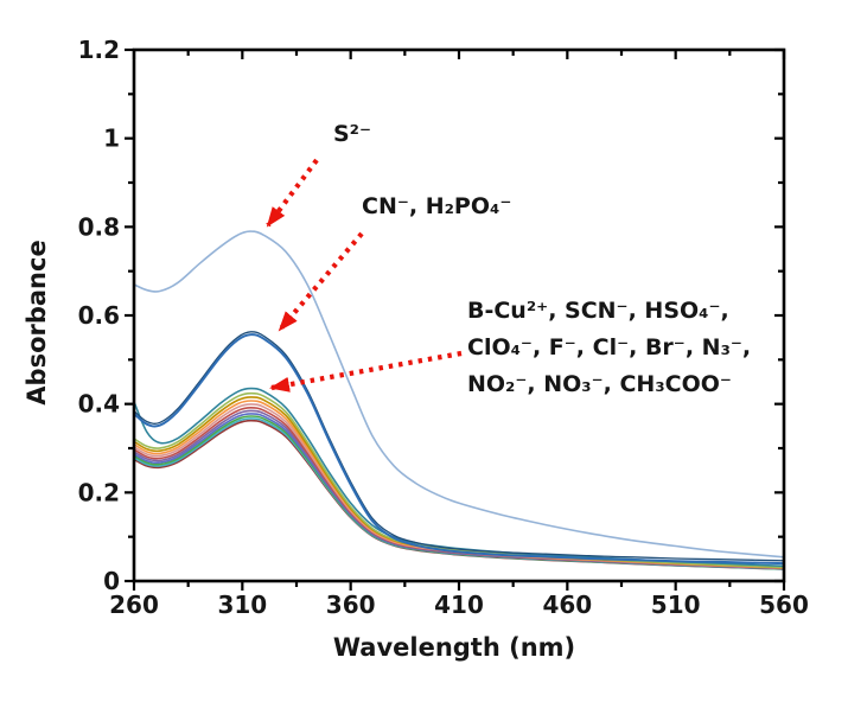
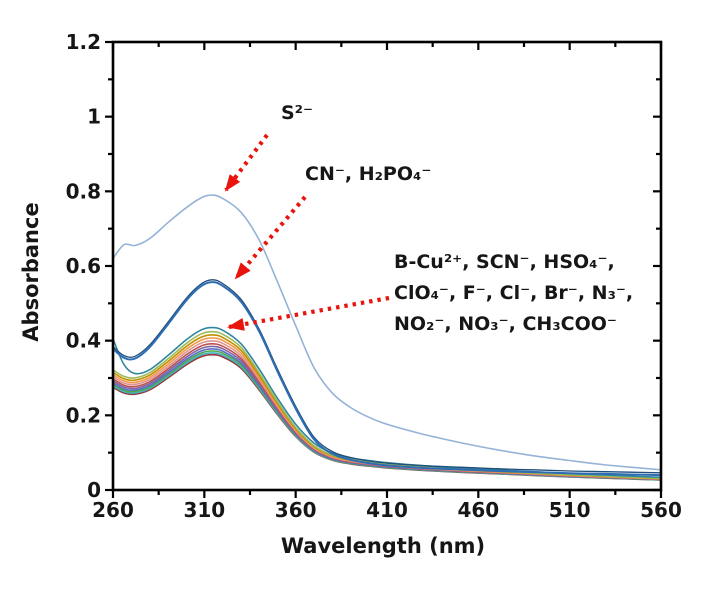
S²⁻/260: 0.67 -> 0.62
